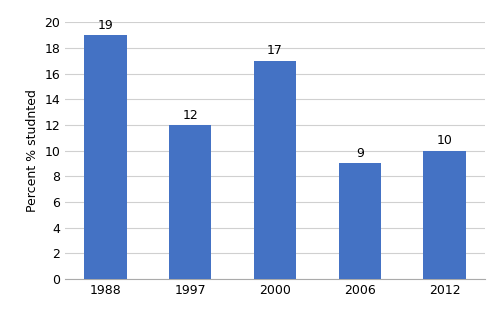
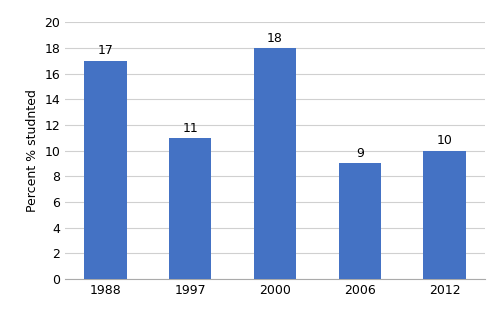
1988: 19 -> 17
1997: 12 -> 11
2000: 17 -> 18
